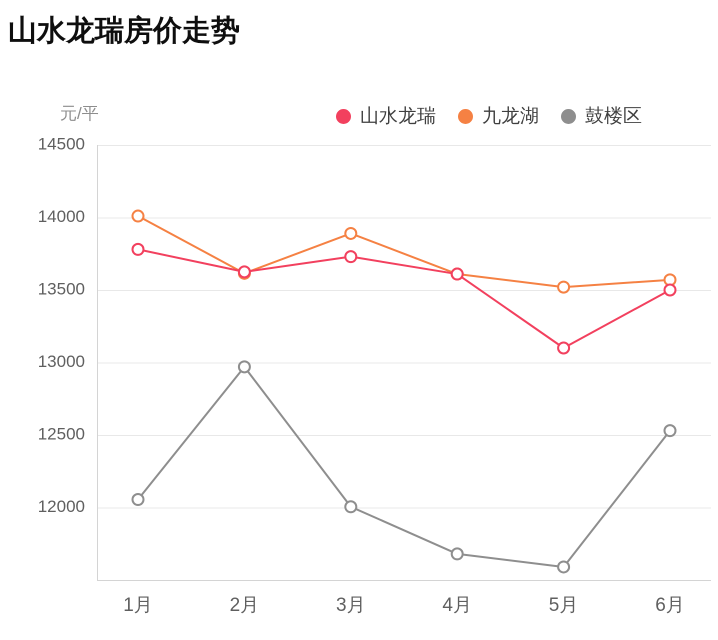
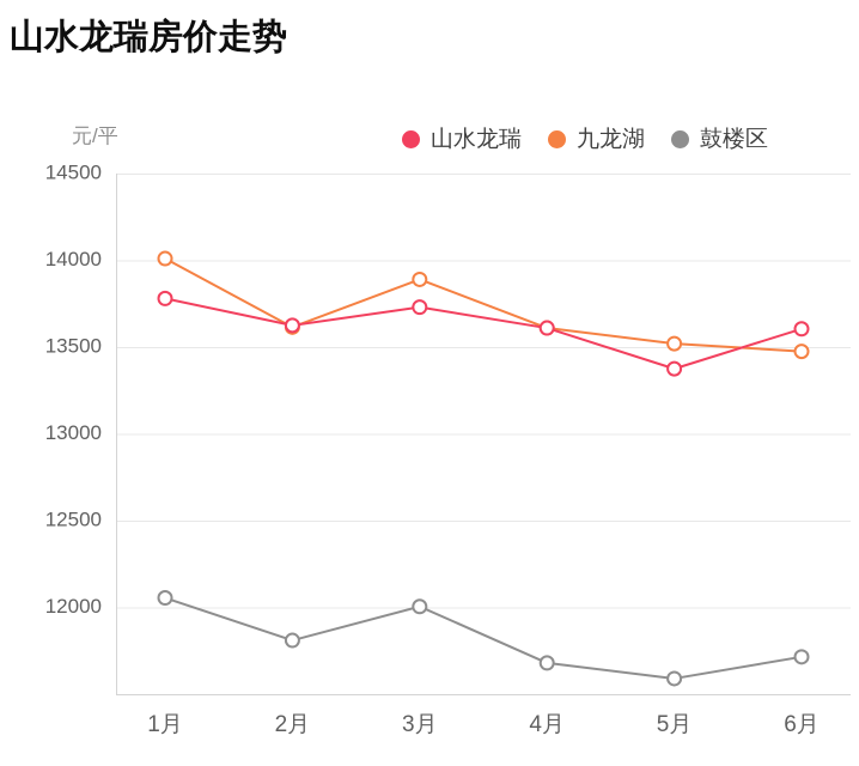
鼓楼区/2月: 12970 -> 11810
山水龙瑞/5月: 13100 -> 13380
山水龙瑞/6月: 13500 -> 13600
九龙湖/6月: 13570 -> 13480
鼓楼区/6月: 12530 -> 11720
